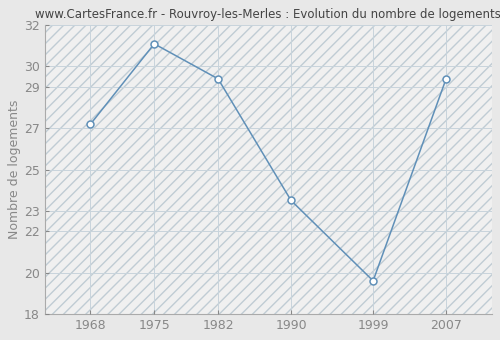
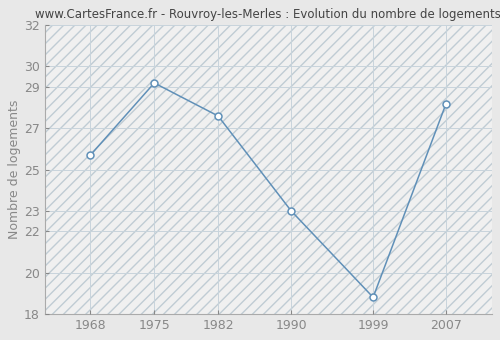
1968: 27.2 -> 25.7
1975: 31.1 -> 29.2
1982: 29.4 -> 27.6
1990: 23.5 -> 23.0
1999: 19.6 -> 18.8
2007: 29.4 -> 28.2
